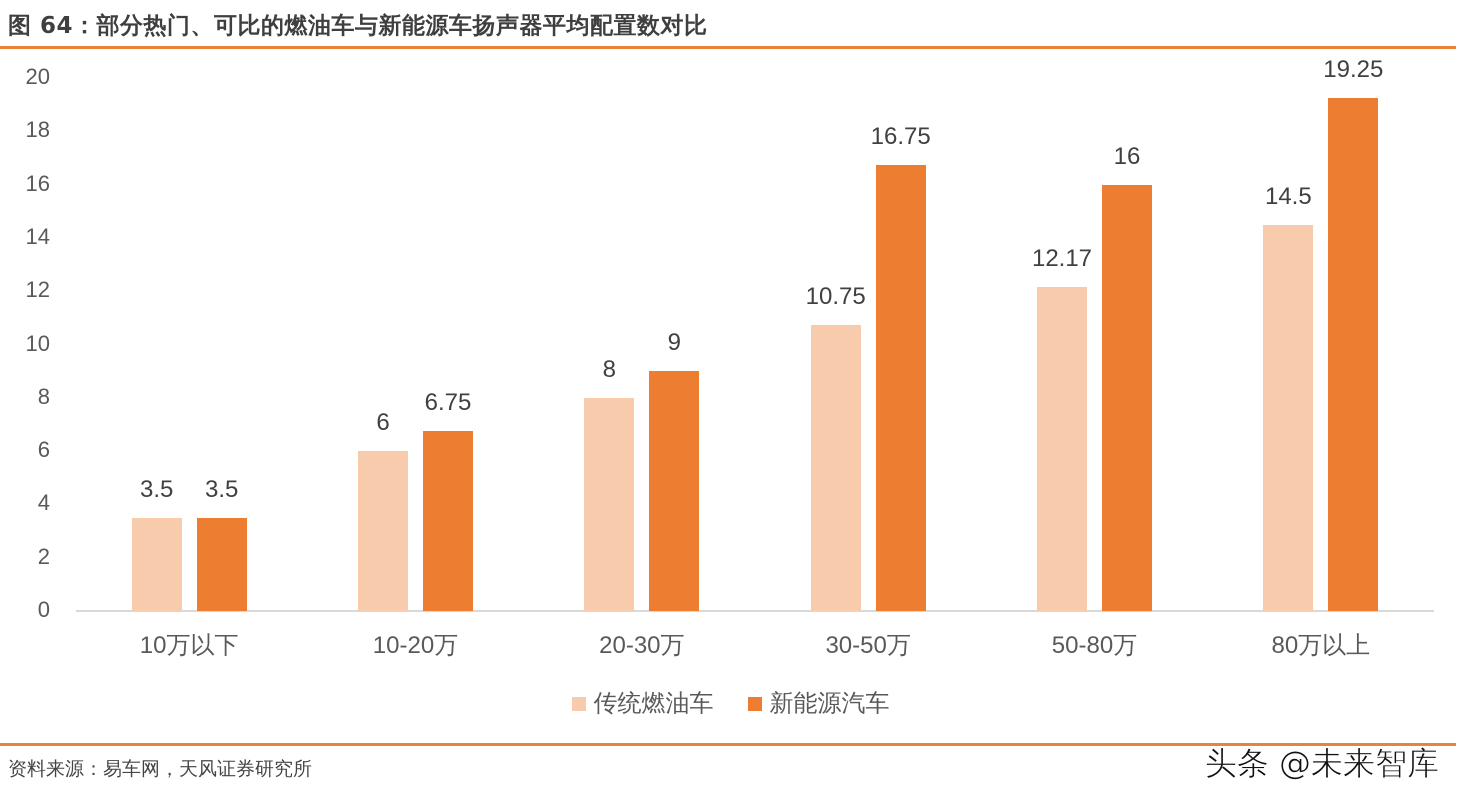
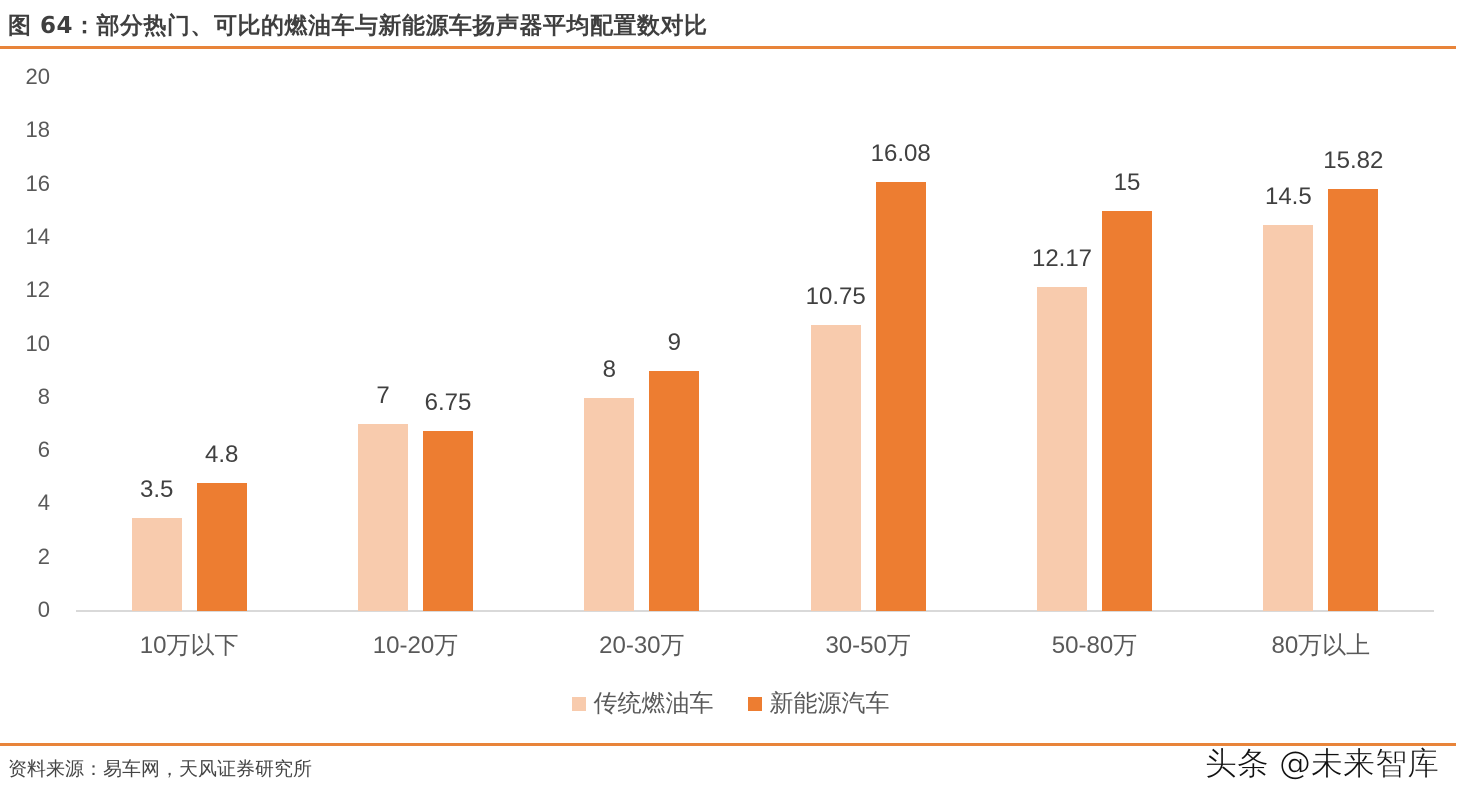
新能源汽车/10万以下: 3.5 -> 4.8
传统燃油车/10-20万: 6 -> 7
新能源汽车/30-50万: 16.75 -> 16.08
新能源汽车/50-80万: 16 -> 15
新能源汽车/80万以上: 19.25 -> 15.82
